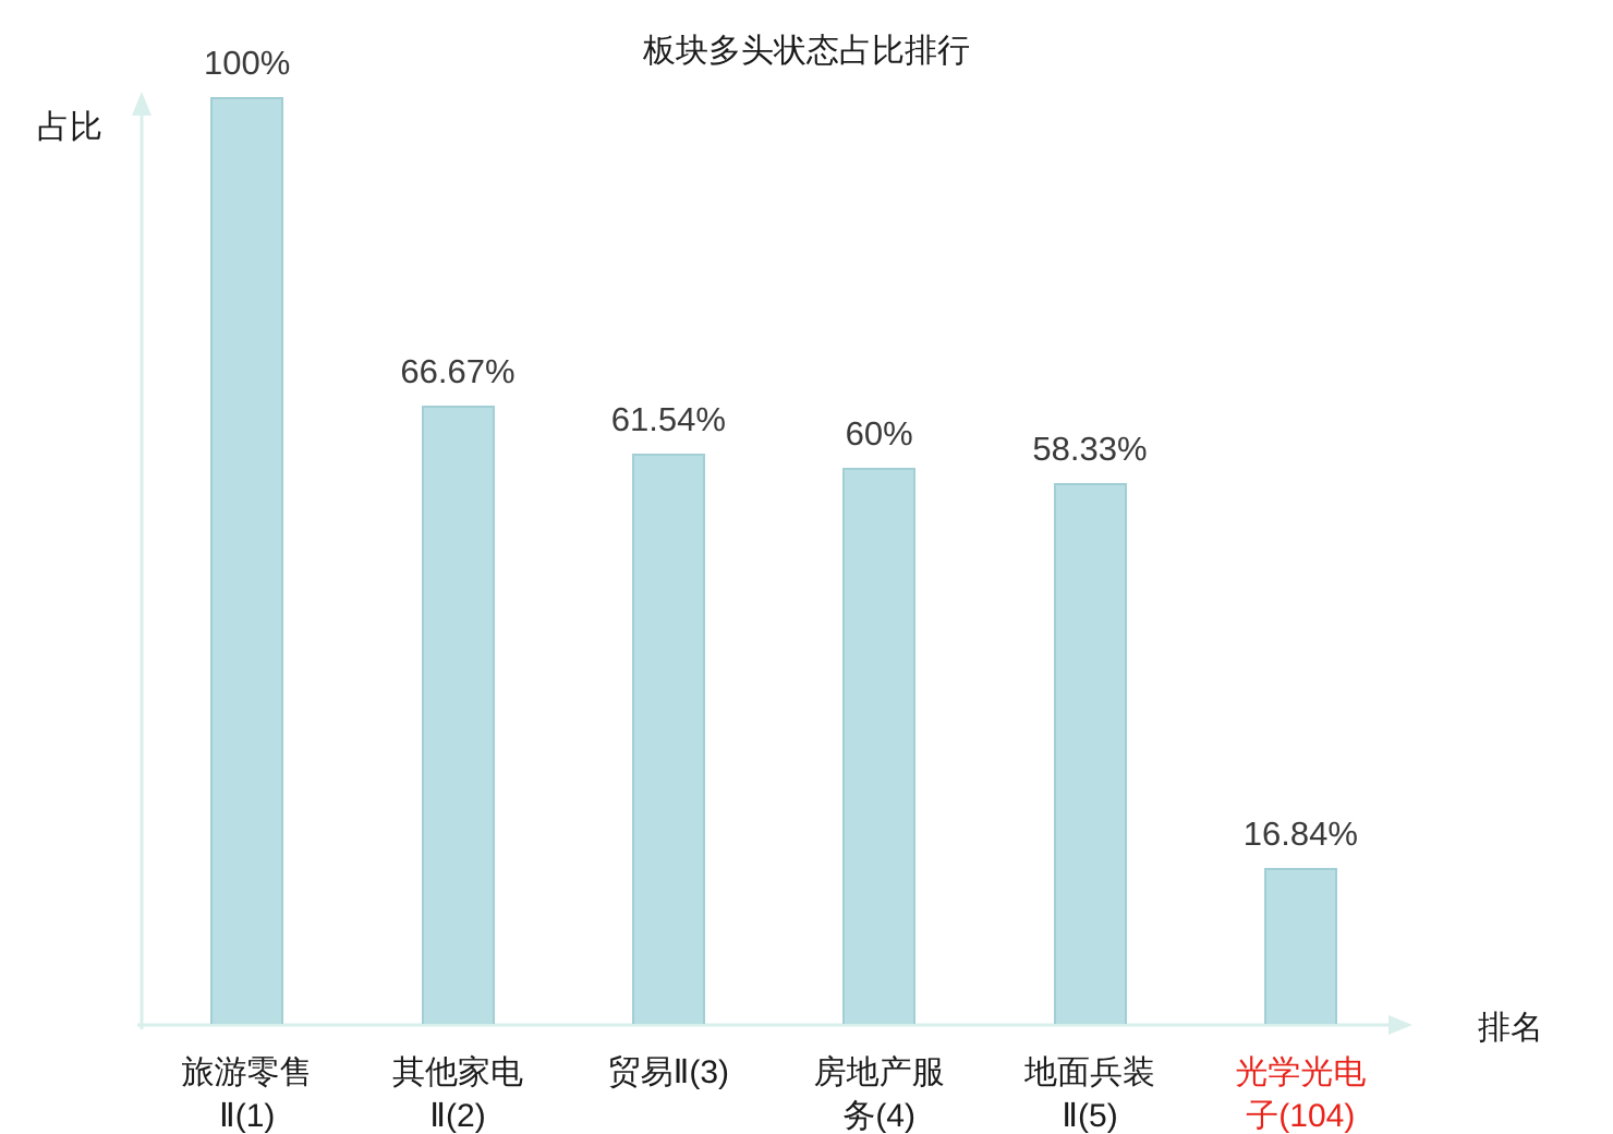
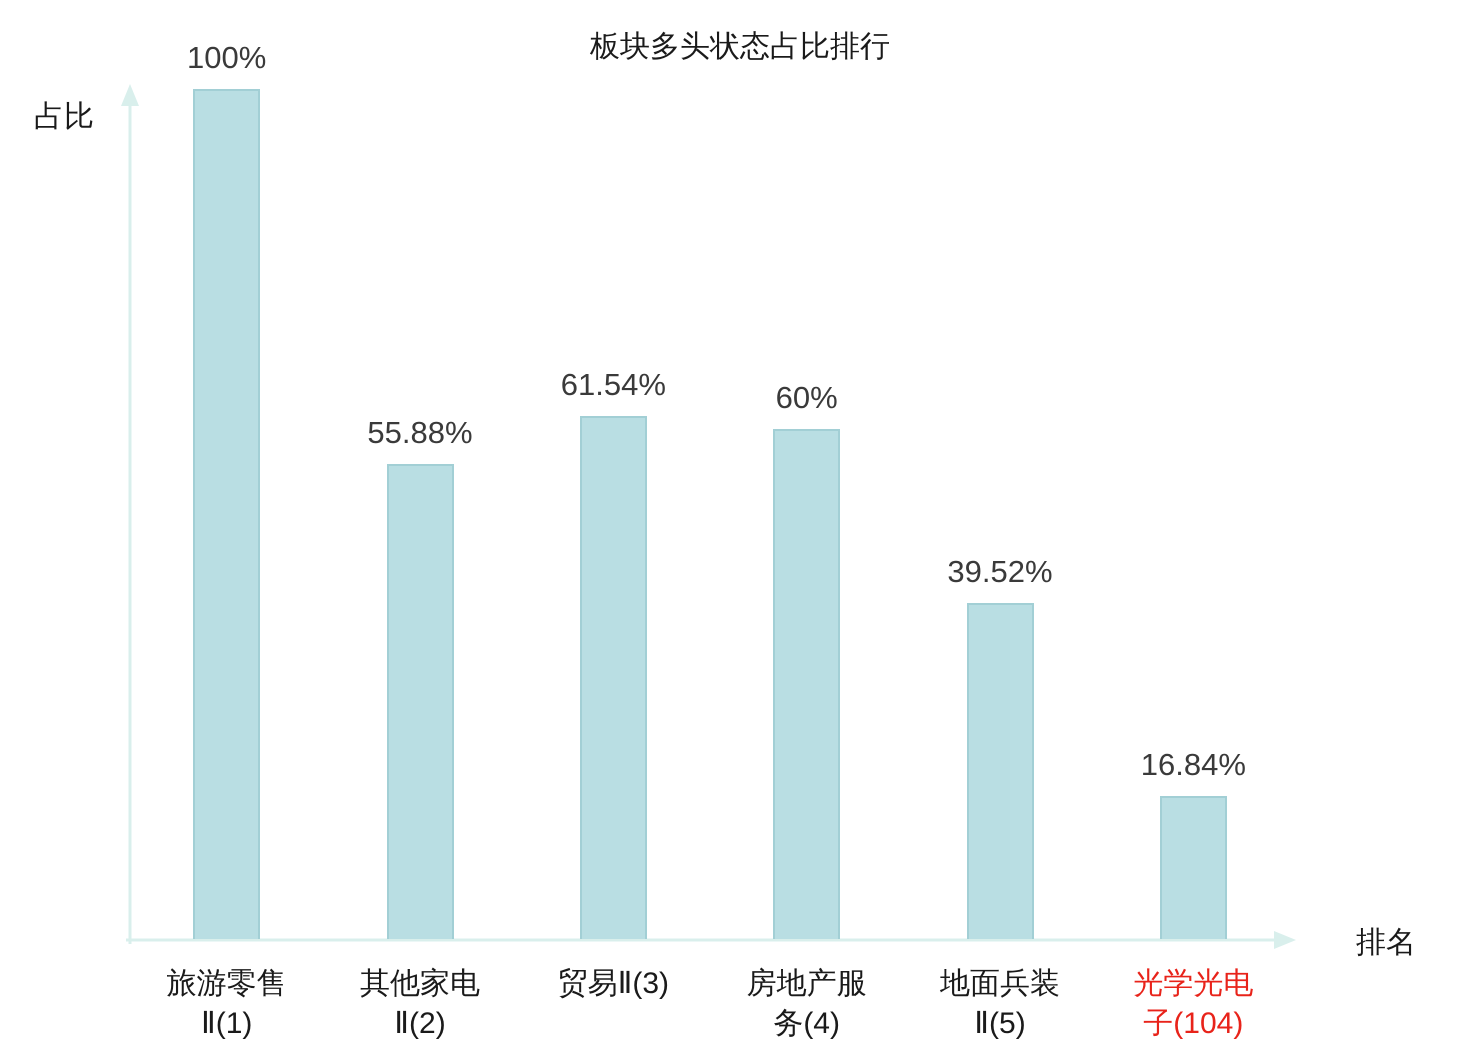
其他家电 Ⅱ(2): 66.67% -> 55.88%
地面兵装 Ⅱ(5): 58.33% -> 39.52%
